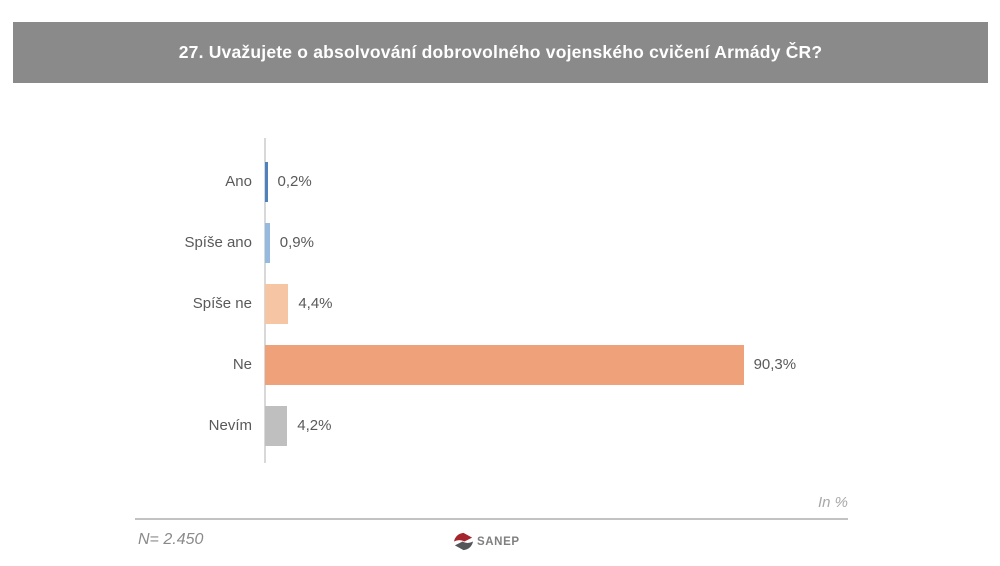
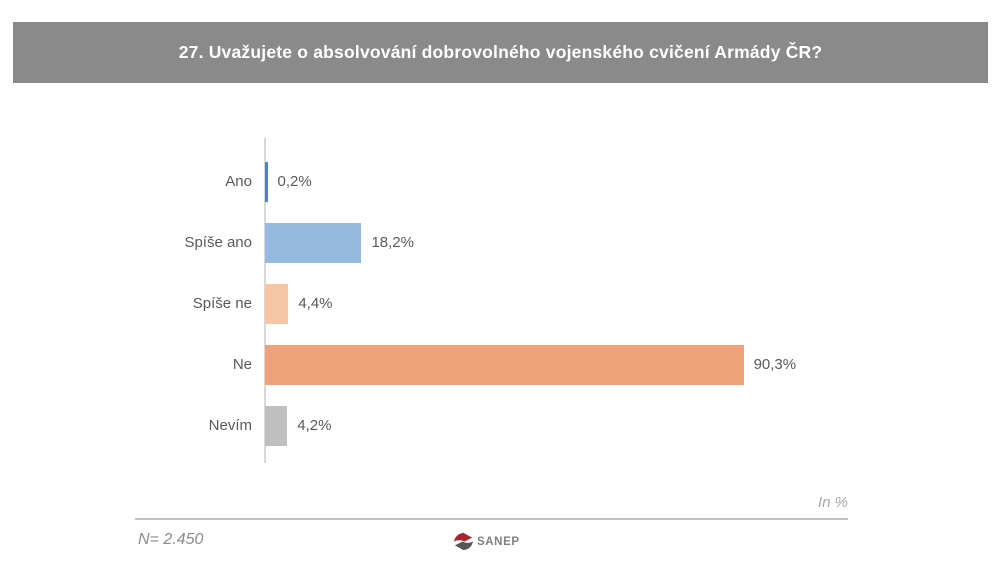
Spíše ano: 0,9% -> 18,2%
